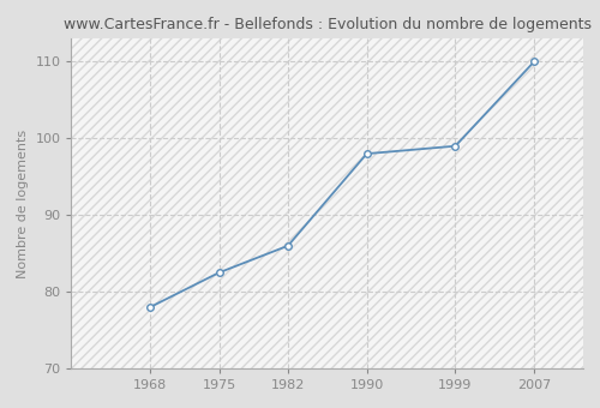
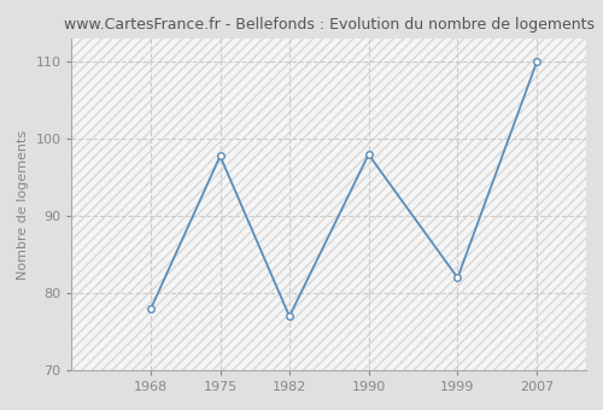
1975: 82.5 -> 97.8
1982: 86.0 -> 77.0
1999: 99.0 -> 82.0
